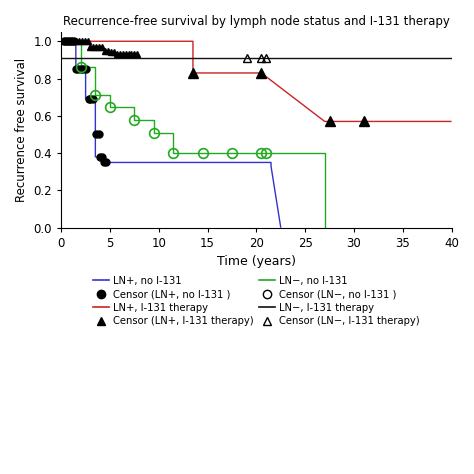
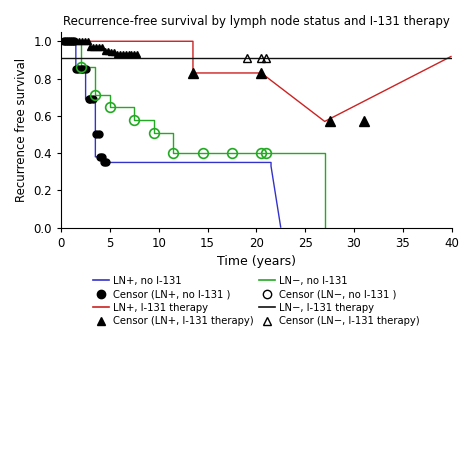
LN+, I-131 therapy/40: 0.57 -> 0.92
